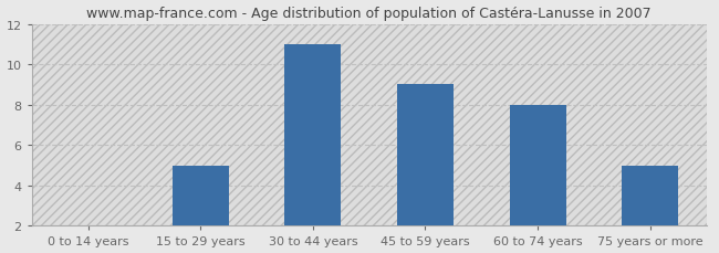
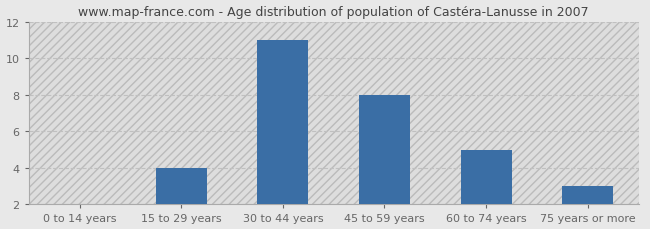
15 to 29 years: 5 -> 4
45 to 59 years: 9 -> 8
60 to 74 years: 8 -> 5
75 years or more: 5 -> 3
